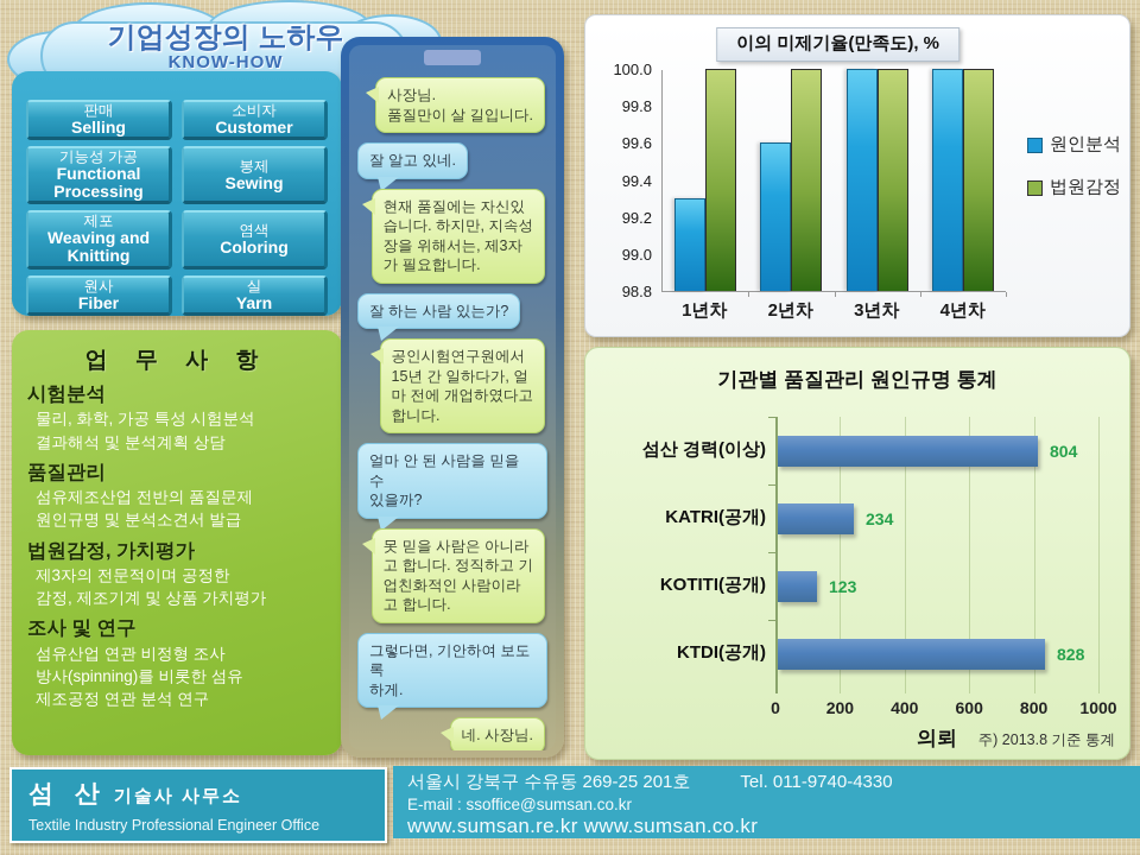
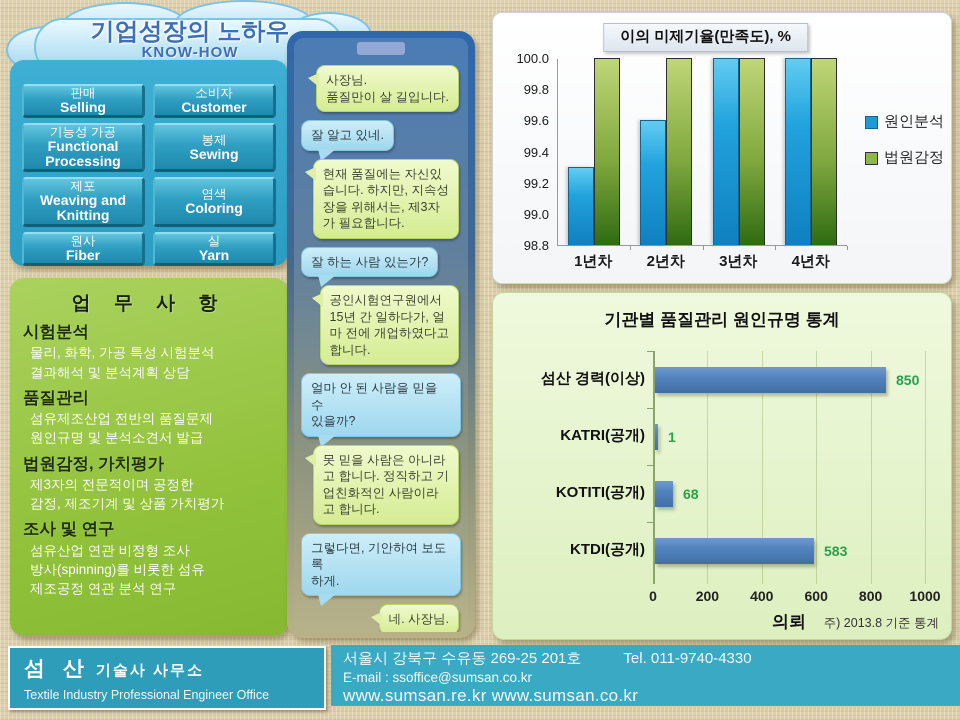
기관별 품질관리 원인규명 통계/섬산 경력(이상): 804 -> 850
기관별 품질관리 원인규명 통계/KATRI(공개): 234 -> 1
기관별 품질관리 원인규명 통계/KOTITI(공개): 123 -> 68
기관별 품질관리 원인규명 통계/KTDI(공개): 828 -> 583
